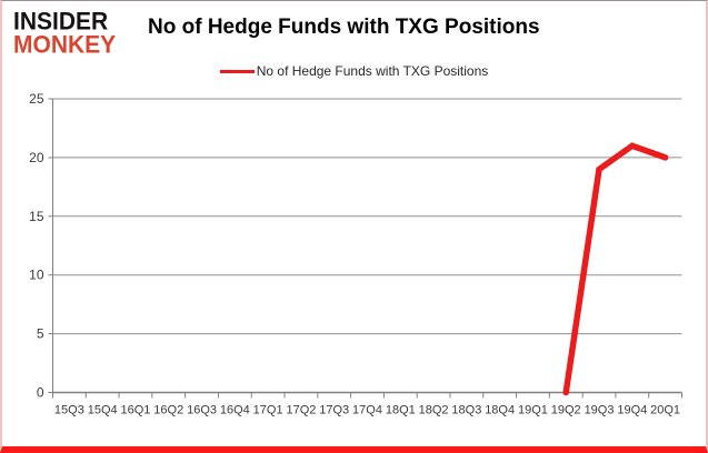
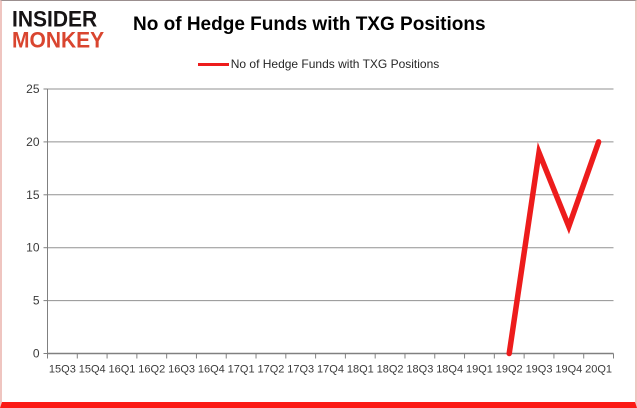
19Q4: 21 -> 12
